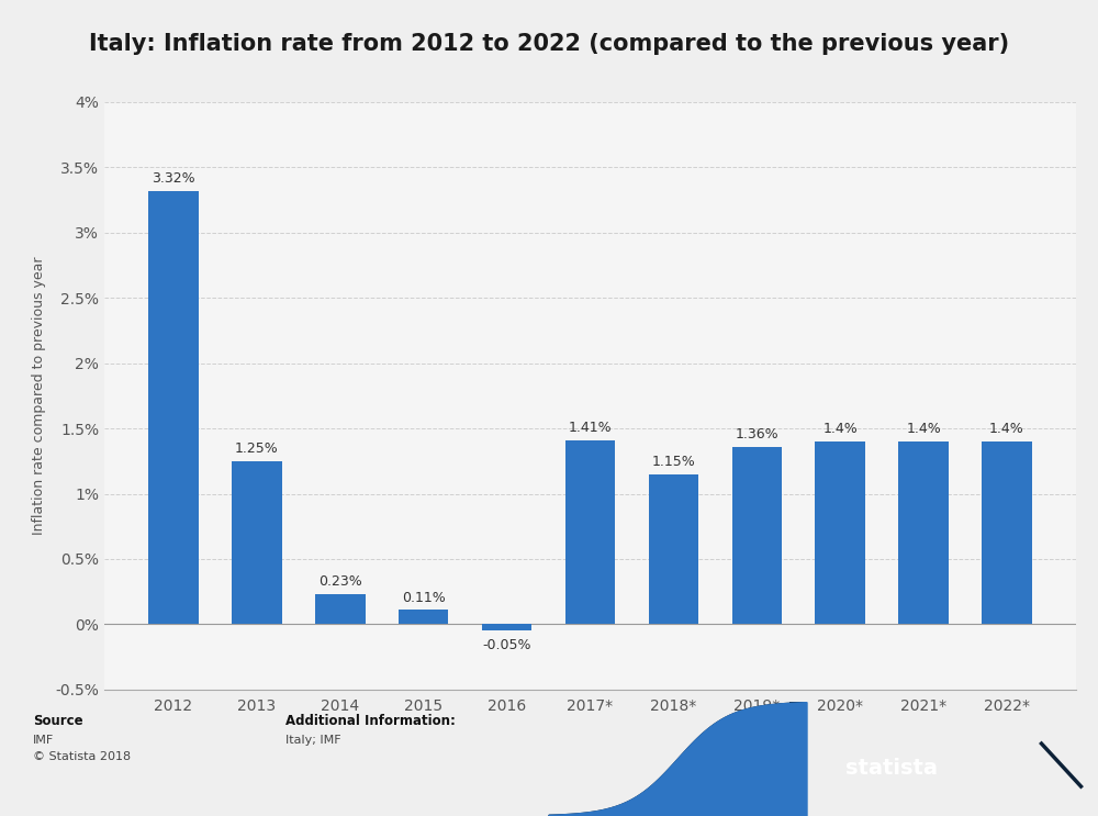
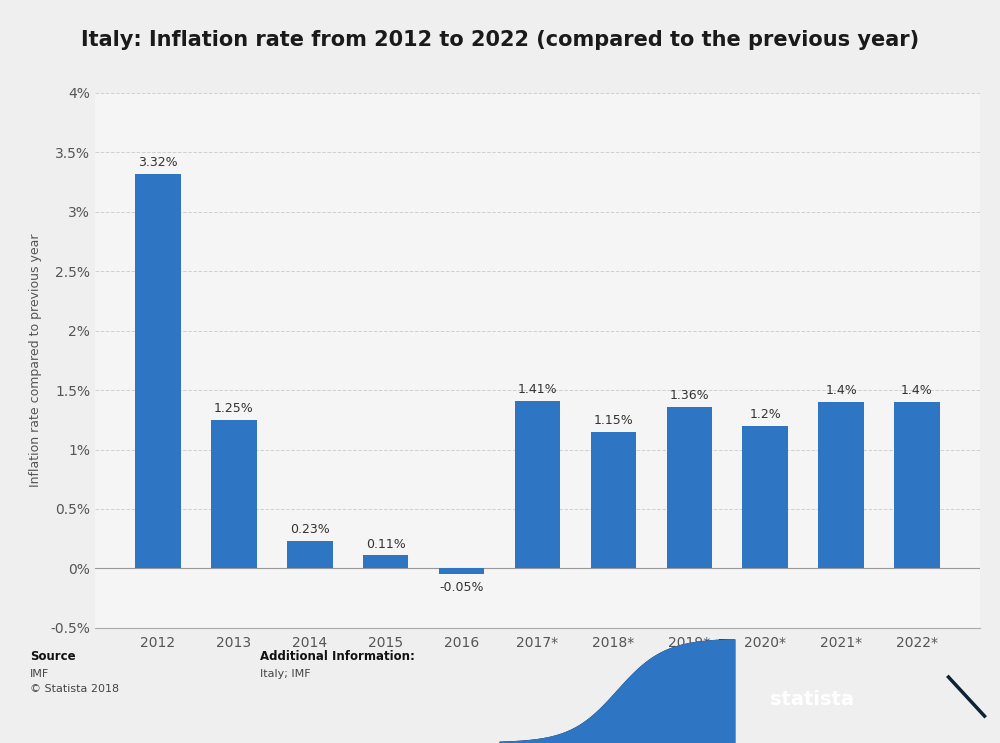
2020*: 1.4% -> 1.2%
